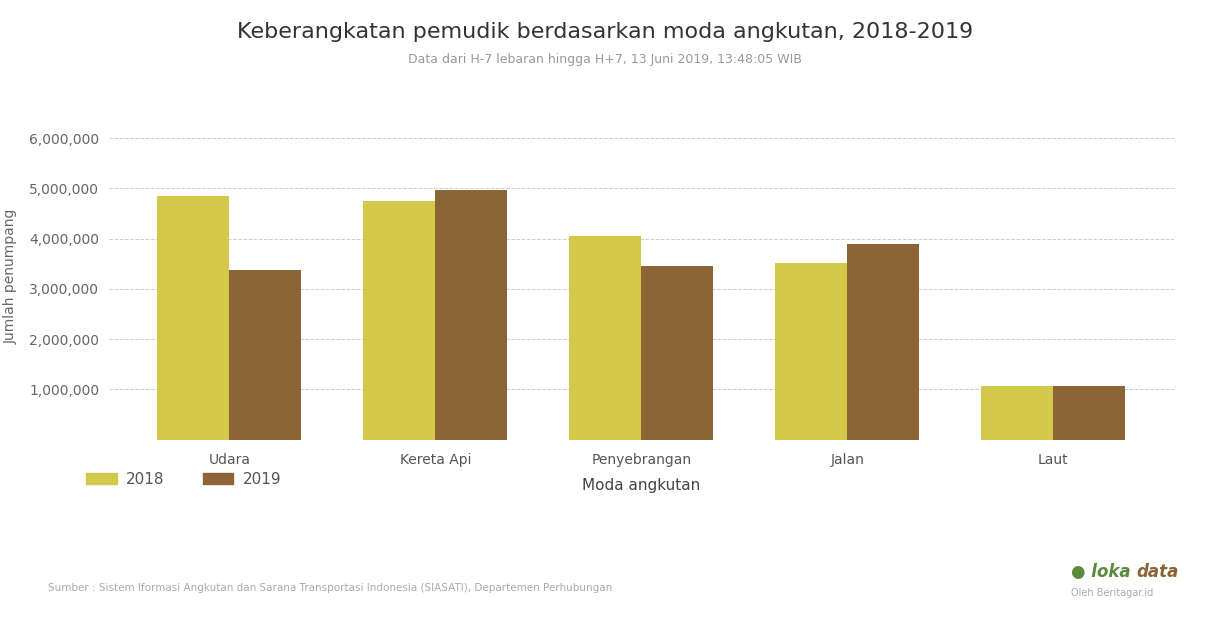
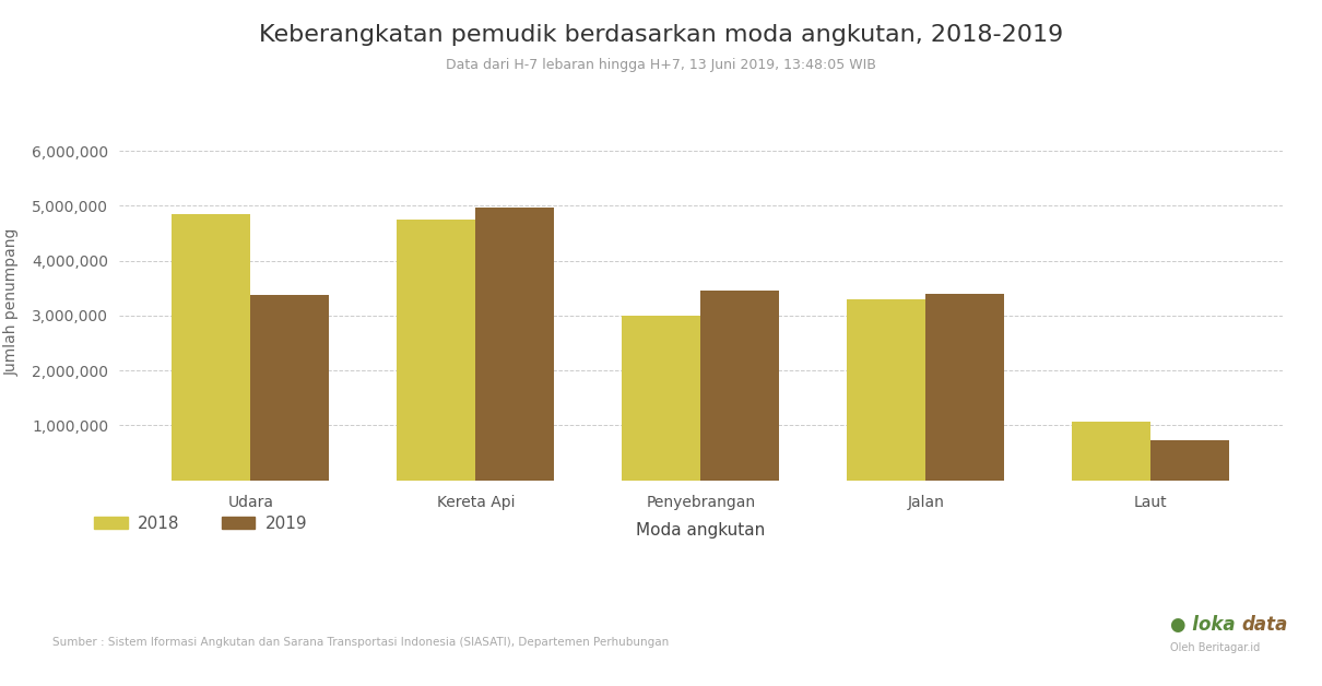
2018/Penyebrangan: 4,050,000 -> 3,000,000
2018/Jalan: 3,520,000 -> 3,300,000
2019/Jalan: 3,890,000 -> 3,400,000
2019/Laut: 1,060,000 -> 720,000
